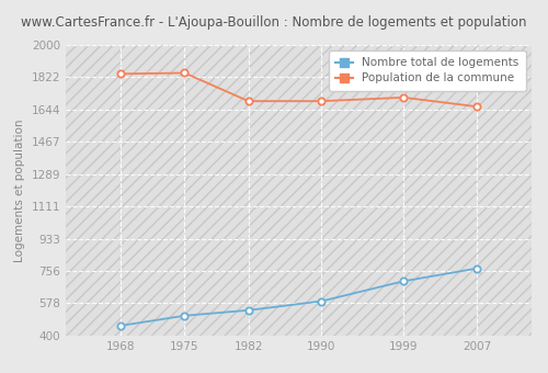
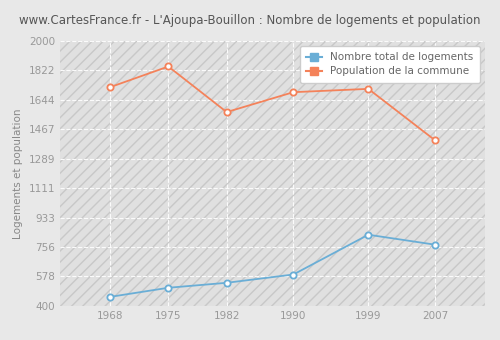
Population de la commune/1968: 1840 -> 1720
Population de la commune/1982: 1690 -> 1570
Nombre total de logements/1999: 700 -> 830
Population de la commune/2007: 1660 -> 1400
